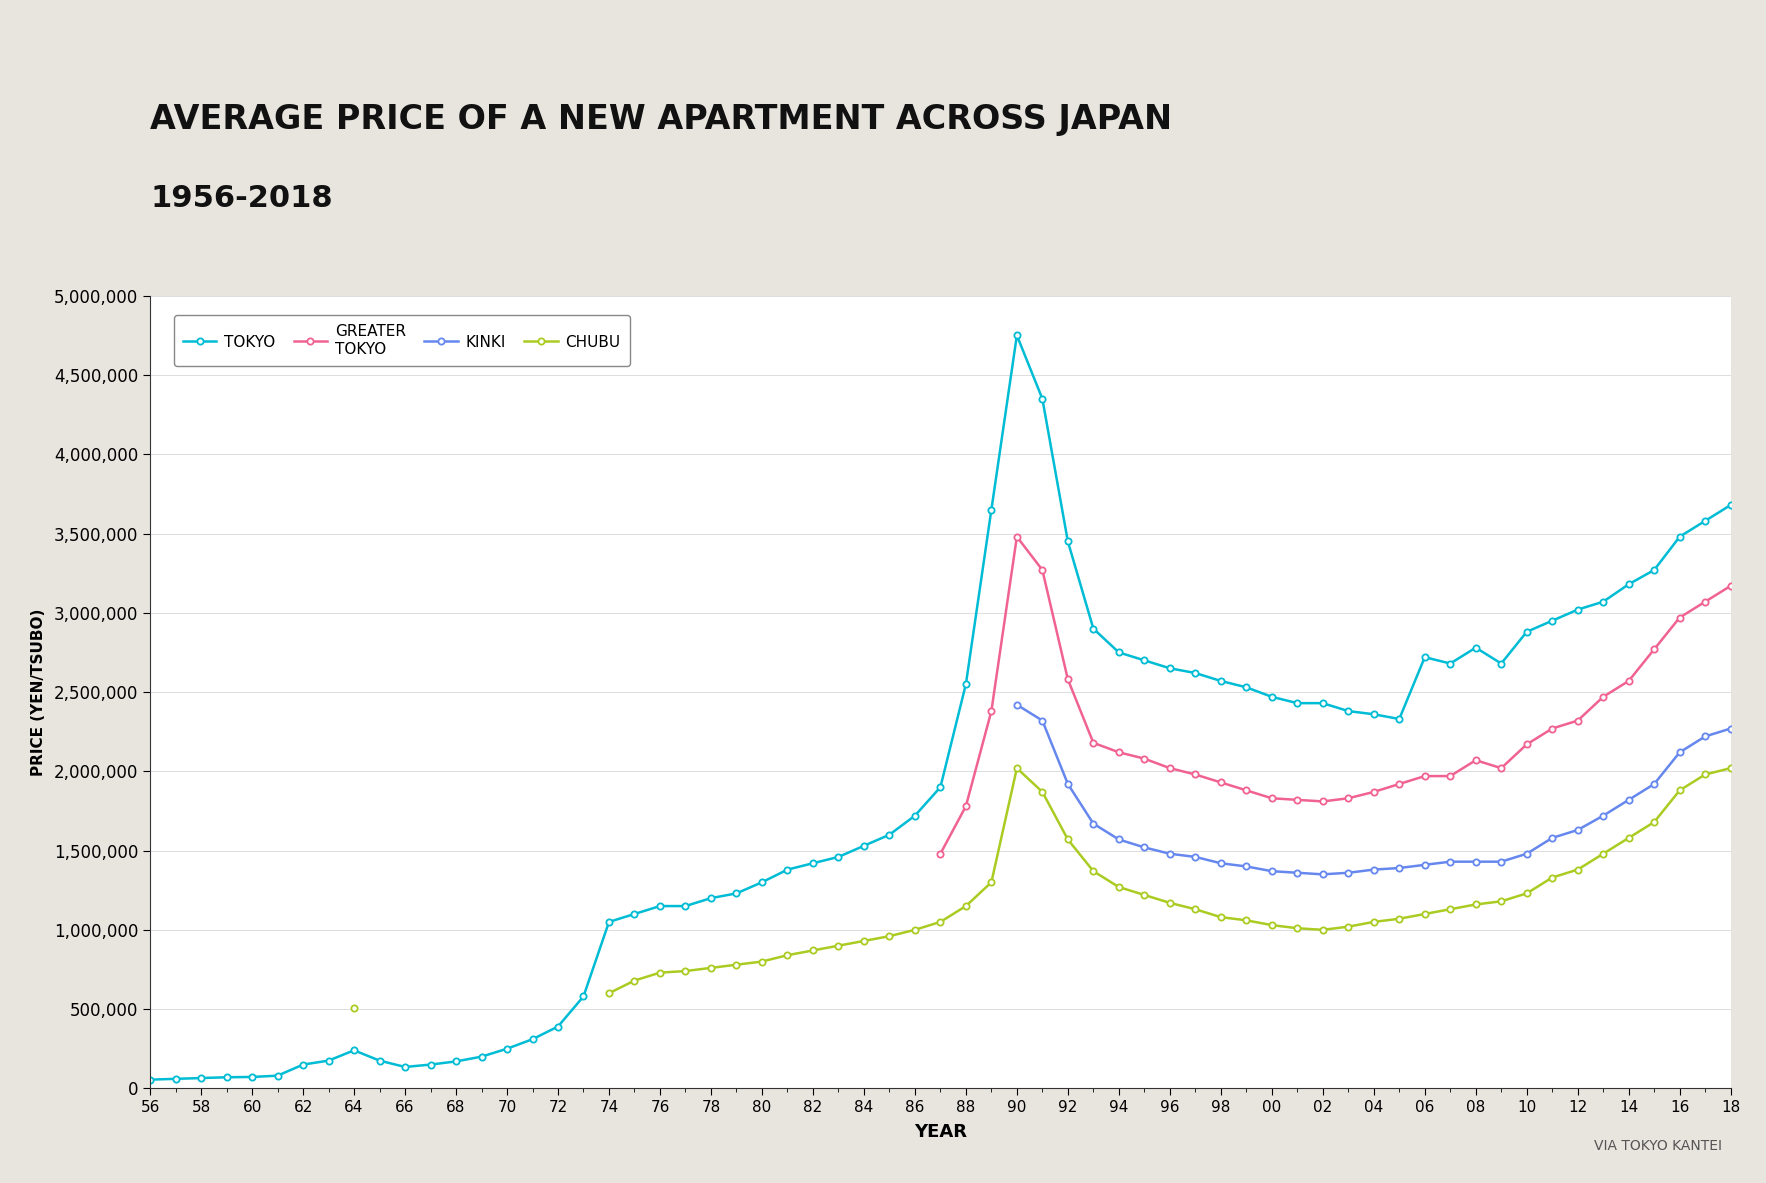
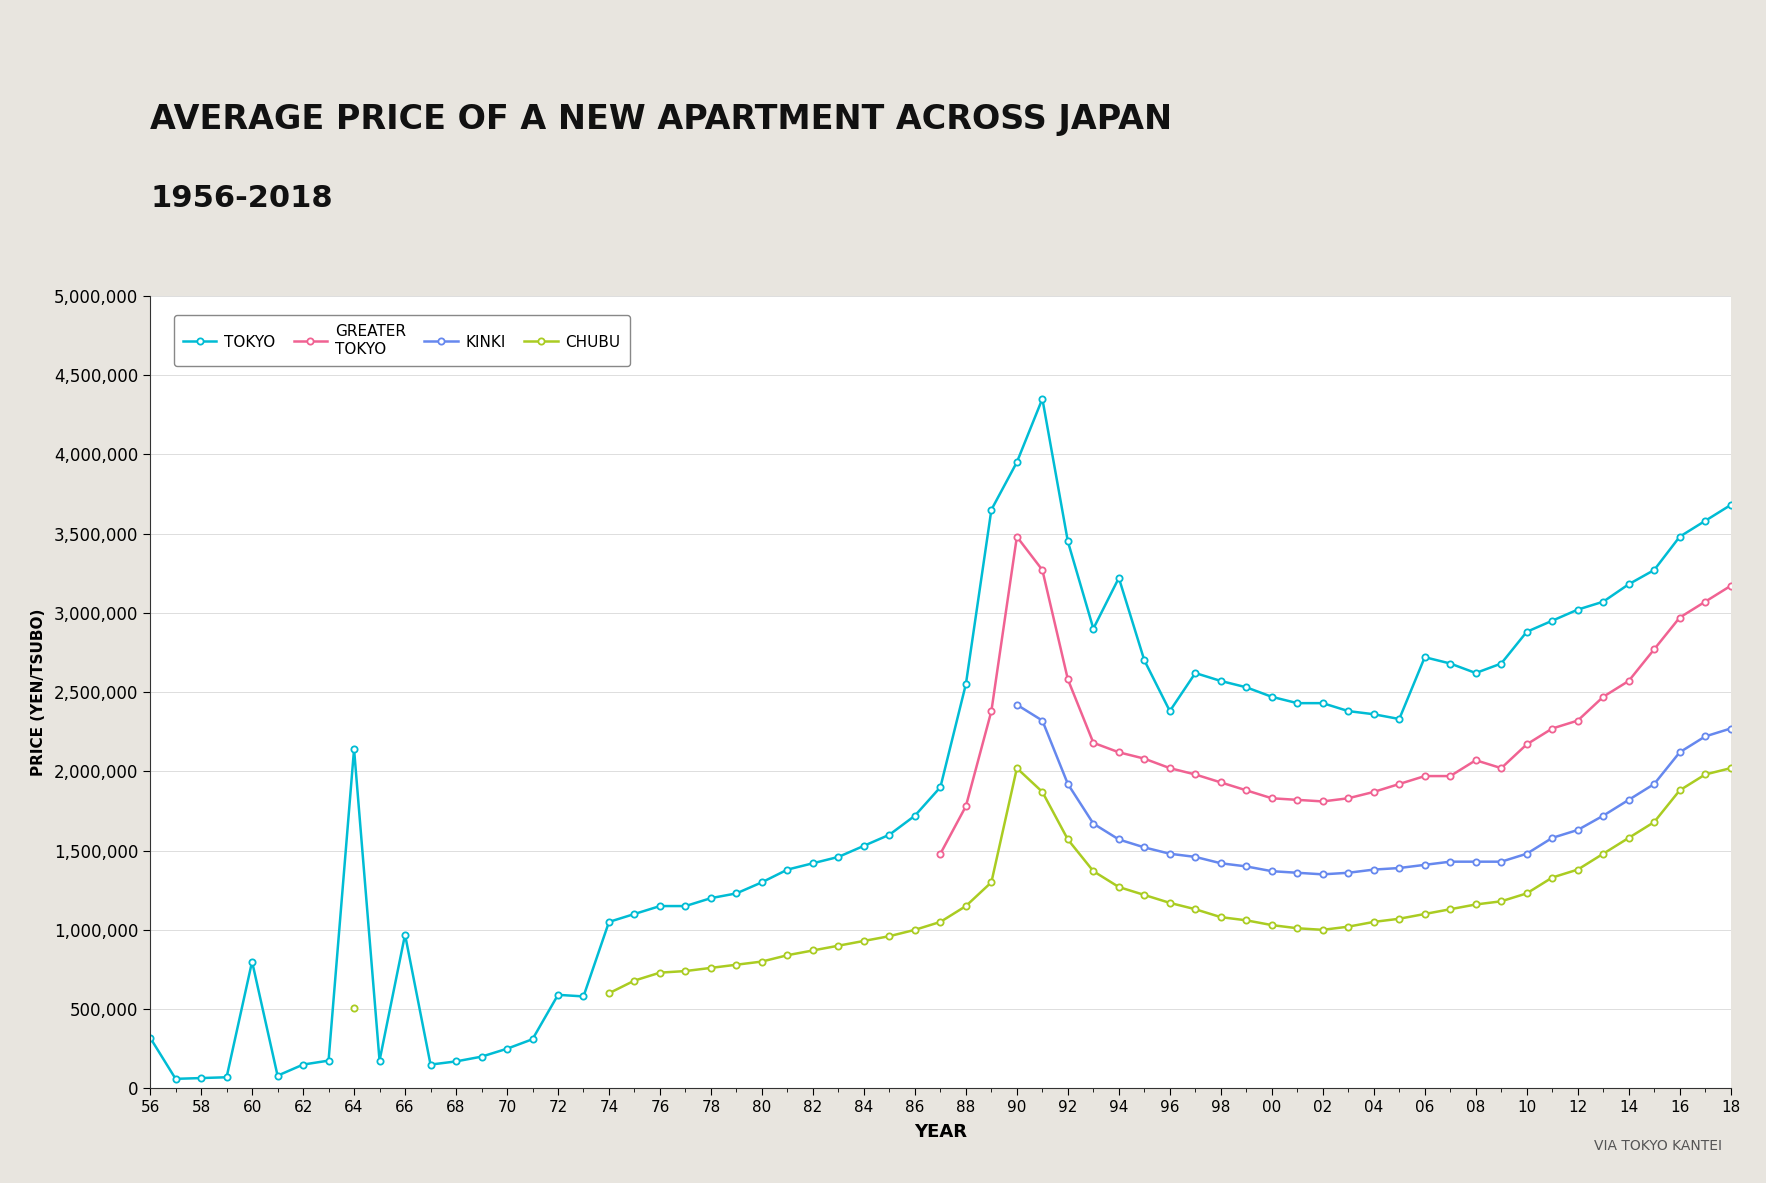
TOKYO/56: 60,000 -> 320,000
TOKYO/60: 70,000 -> 800,000
TOKYO/64: 240,000 -> 2,140,000
TOKYO/66: 140,000 -> 970,000
TOKYO/72: 390,000 -> 590,000
TOKYO/90: 4,750,000 -> 3,950,000
TOKYO/94: 2,750,000 -> 3,220,000
TOKYO/96: 2,650,000 -> 2,380,000
TOKYO/08: 2,780,000 -> 2,620,000
